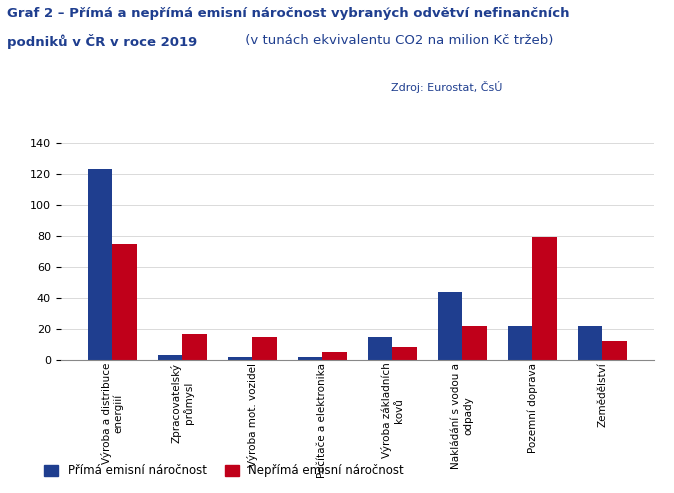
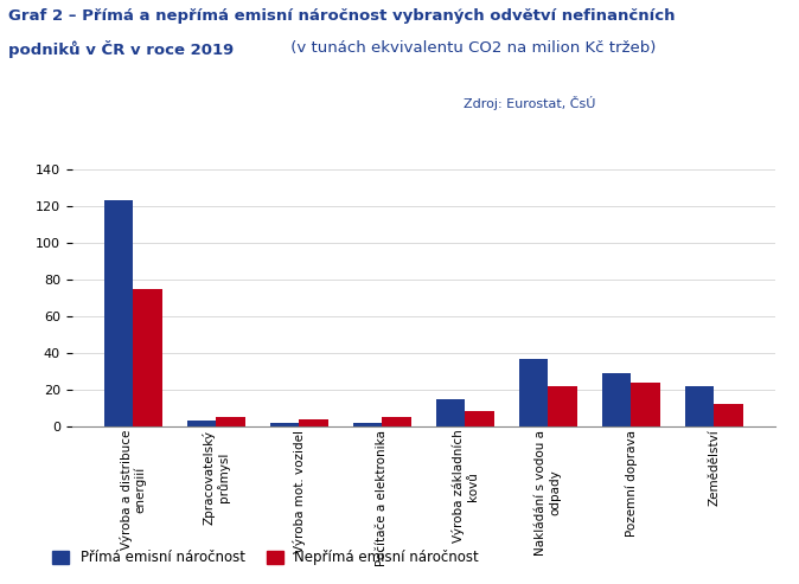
Nepřímá emisní náročnost/Zpracovatelský průmysl: 17 -> 5
Nepřímá emisní náročnost/Výroba mot. vozidel: 15 -> 4
Přímá emisní náročnost/Nakládání s vodou a odpady: 44 -> 37
Přímá emisní náročnost/Pozemní doprava: 22 -> 29
Nepřímá emisní náročnost/Pozemní doprava: 79 -> 24
